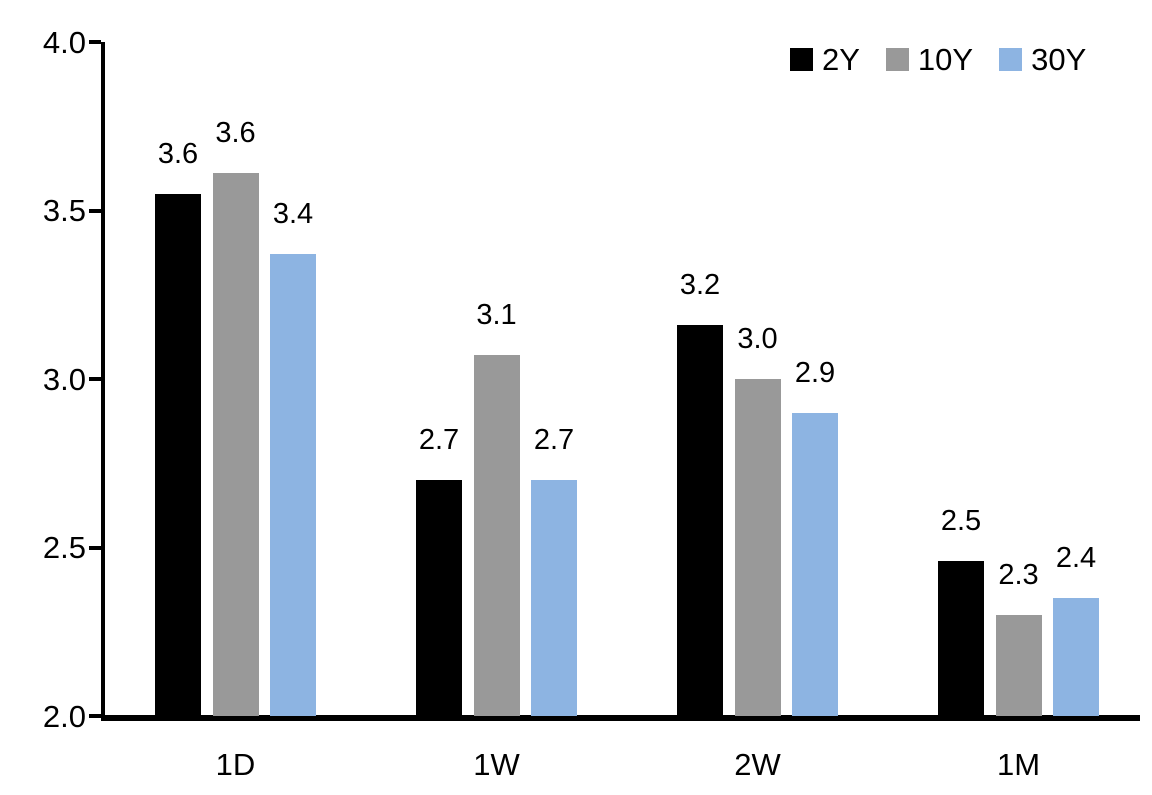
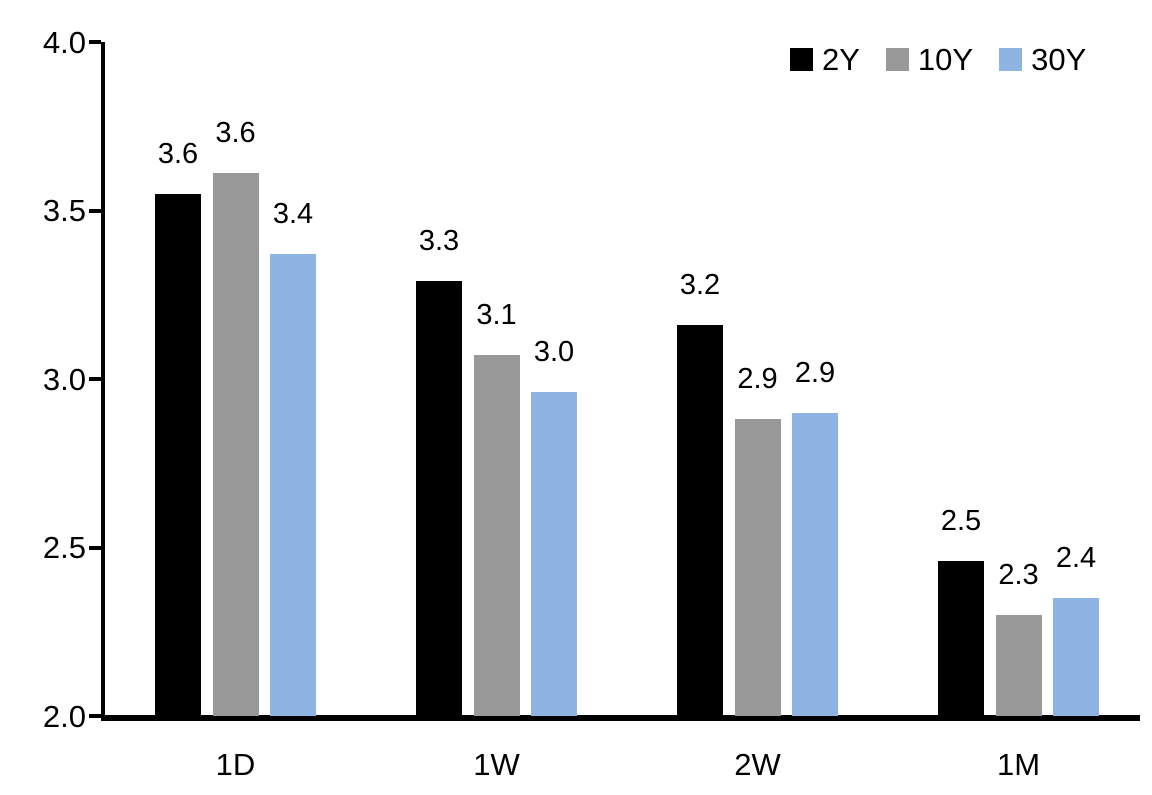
2Y/1W: 2.7 -> 3.3
30Y/1W: 2.7 -> 3.0
10Y/2W: 3.0 -> 2.9
